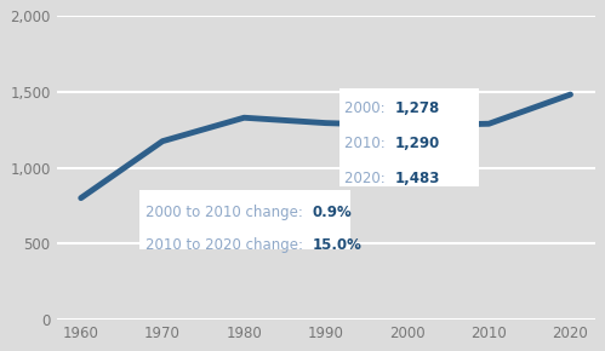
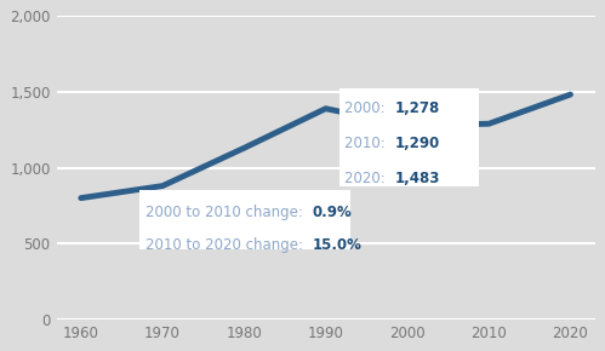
1970: 1,180 -> 880
1980: 1,330 -> 1,130
1990: 1,300 -> 1,390
